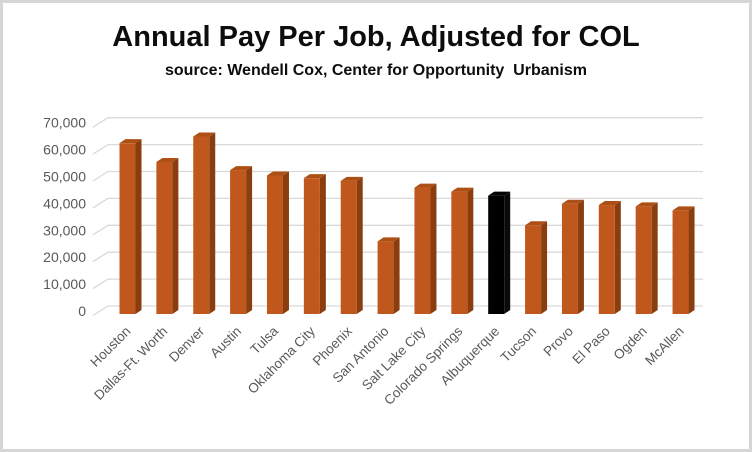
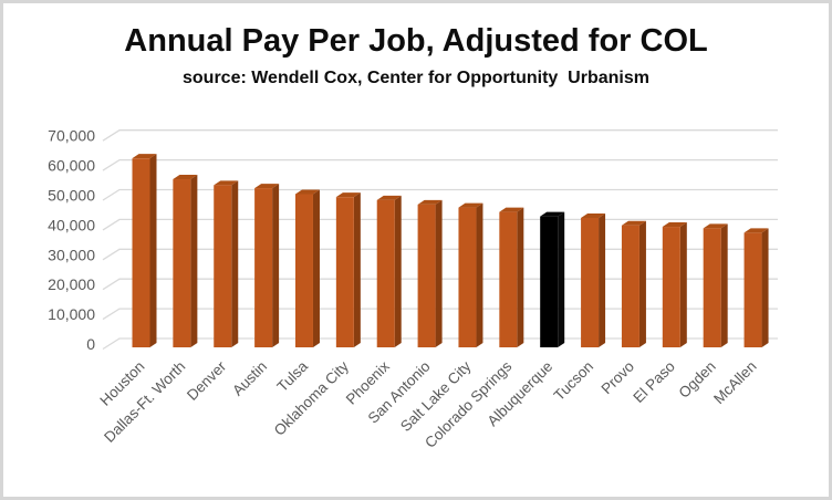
Denver: 66000 -> 54000
San Antonio: 27000 -> 48000
Tucson: 33000 -> 44000
